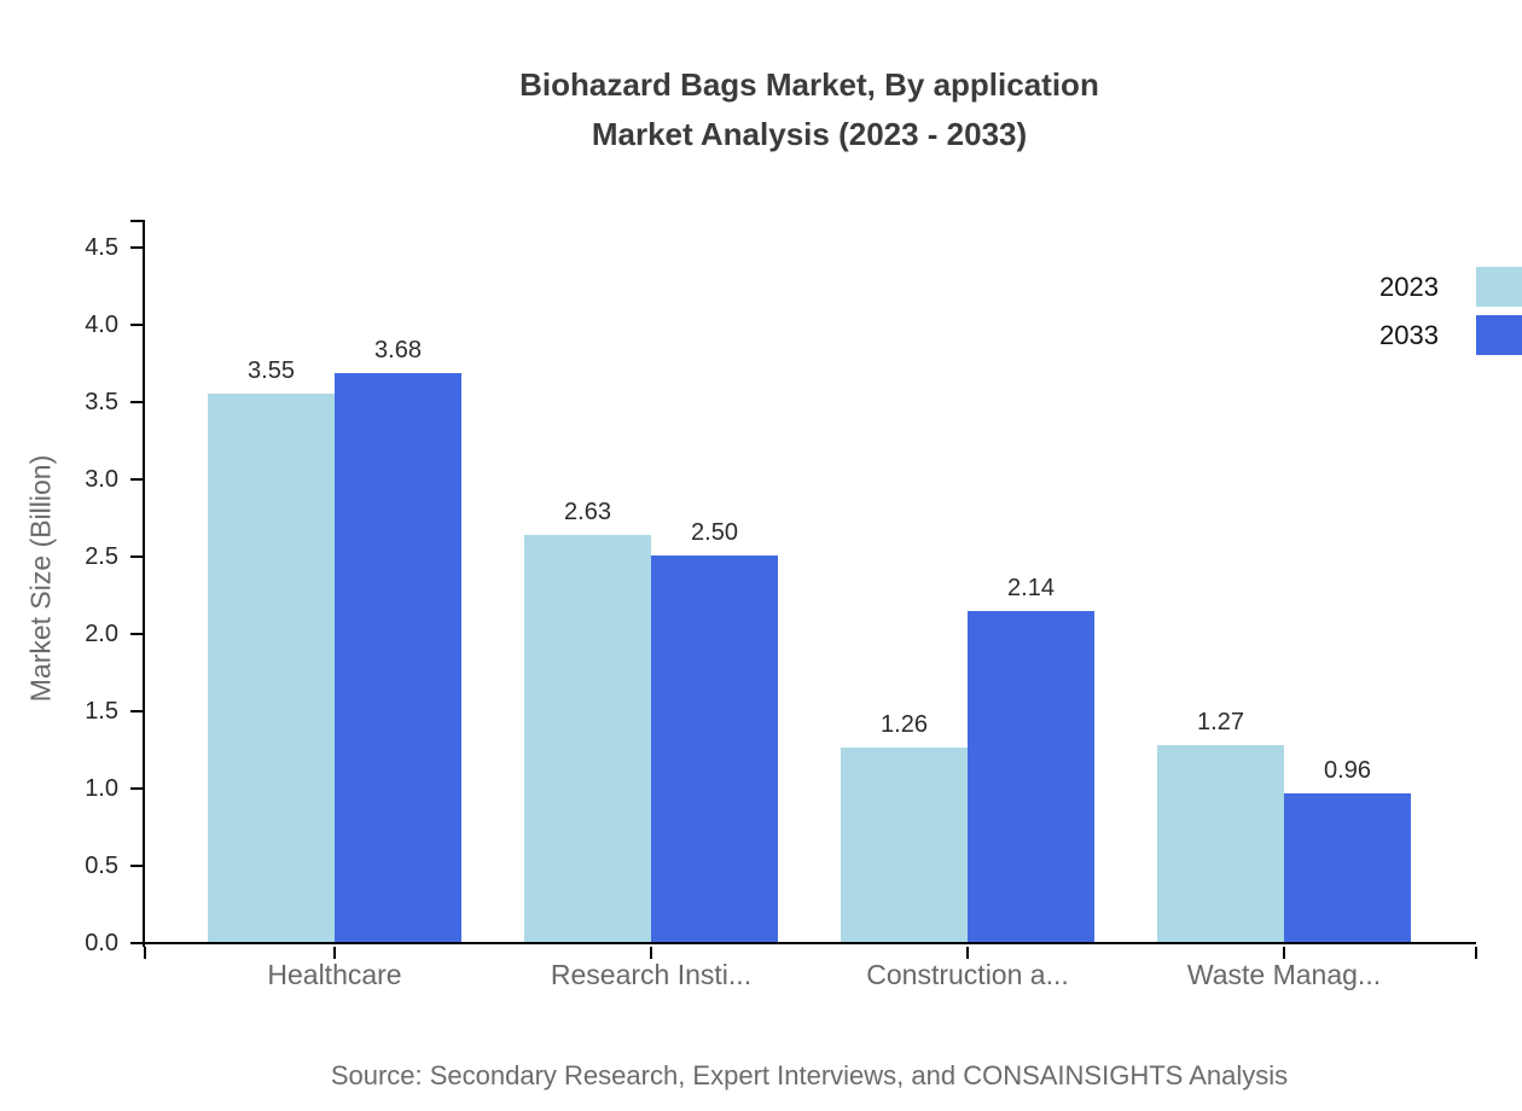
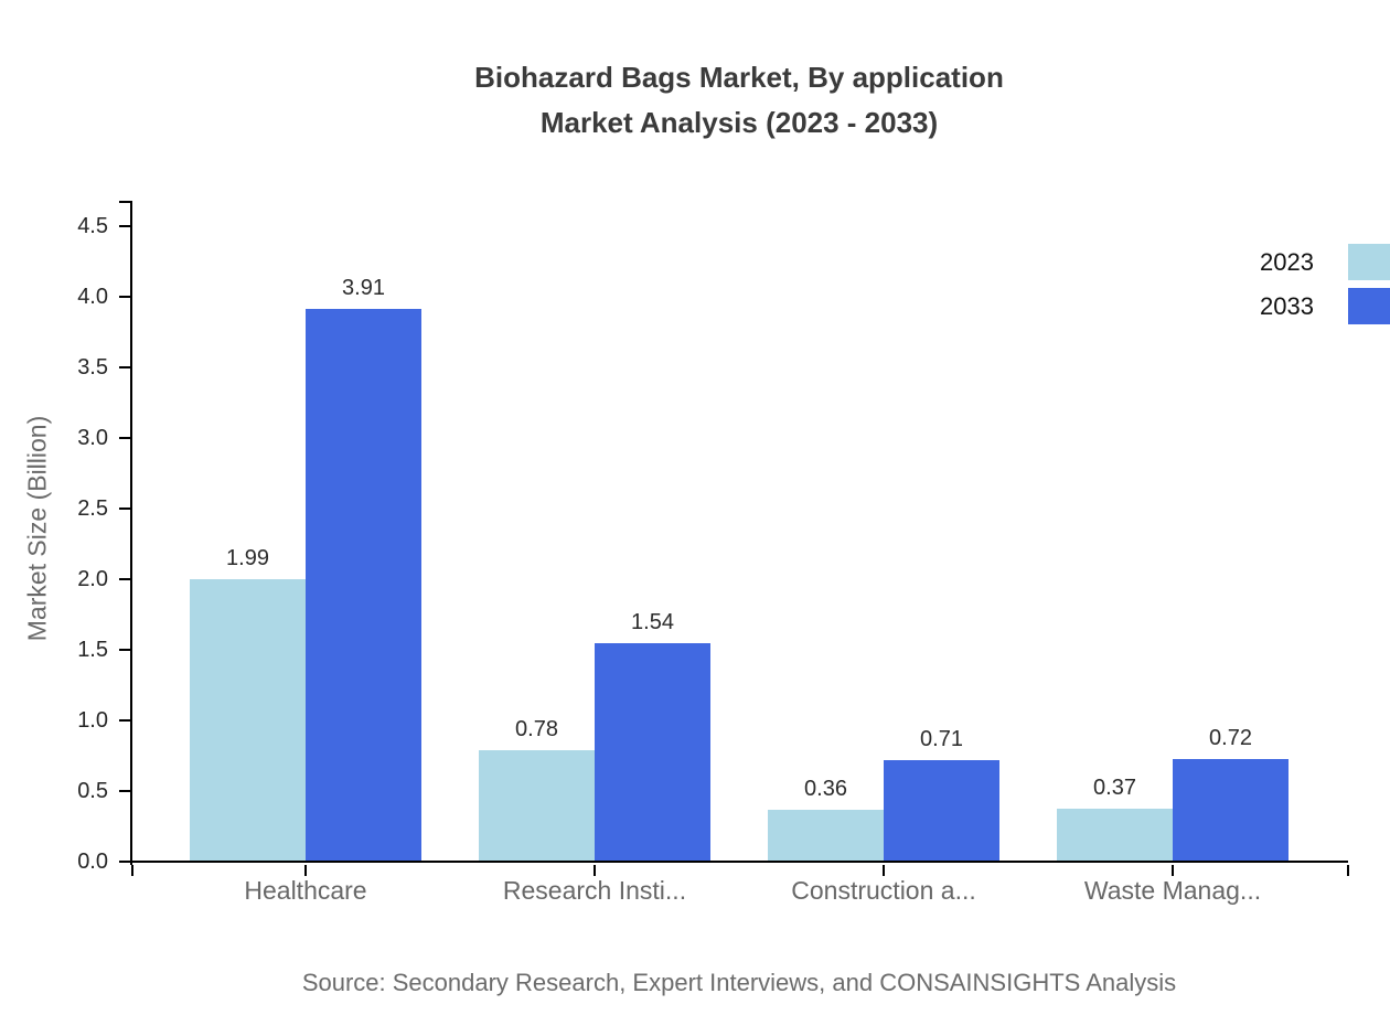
2023/Healthcare: 3.55 -> 1.99
2033/Healthcare: 3.68 -> 3.91
2023/Research Insti...: 2.63 -> 0.78
2033/Research Insti...: 2.50 -> 1.54
2023/Construction a...: 1.26 -> 0.36
2033/Construction a...: 2.14 -> 0.71
2023/Waste Manag...: 1.27 -> 0.37
2033/Waste Manag...: 0.96 -> 0.72
